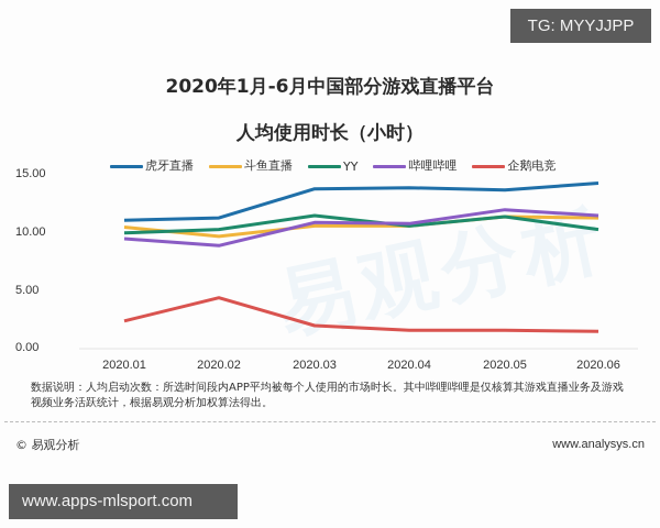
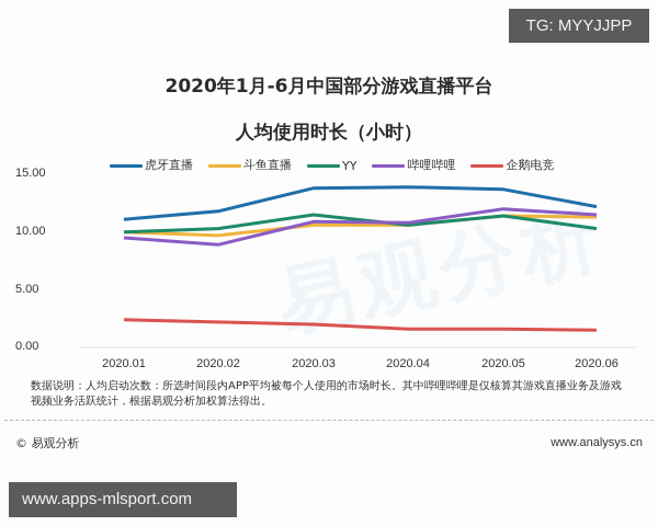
斗鱼直播/2020.01: 10.4 -> 9.9
虎牙直播/2020.02: 11.2 -> 11.7
企鹅电竞/2020.02: 4.3 -> 2.1
虎牙直播/2020.06: 14.2 -> 12.1
